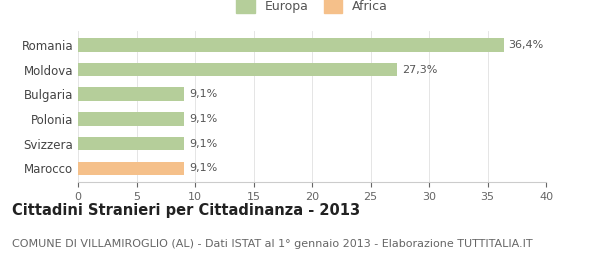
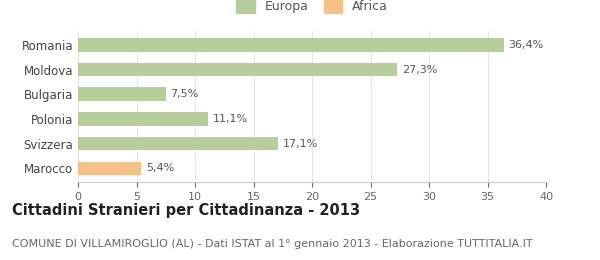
Bulgaria: 9,1% -> 7,5%
Polonia: 9,1% -> 11,1%
Svizzera: 9,1% -> 17,1%
Marocco: 9,1% -> 5,4%
